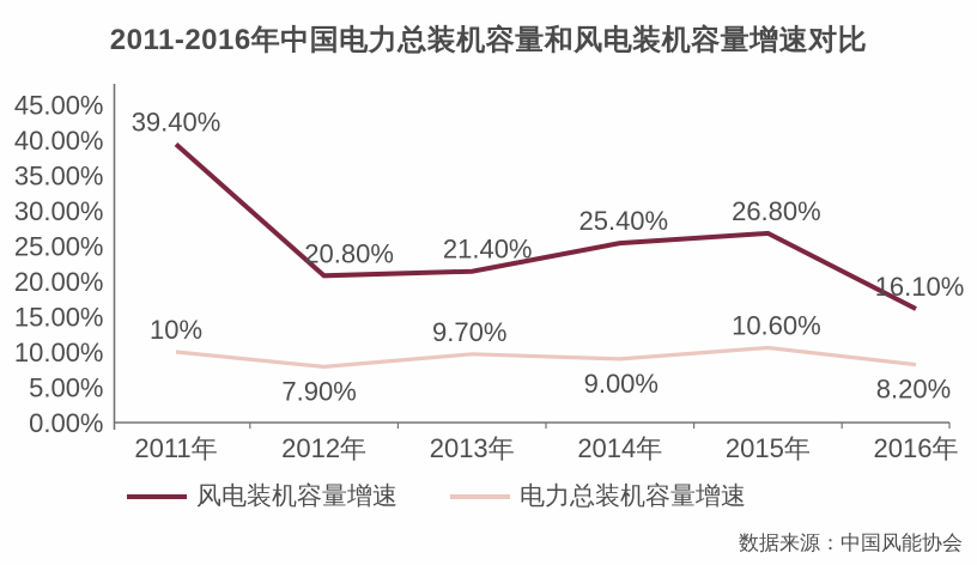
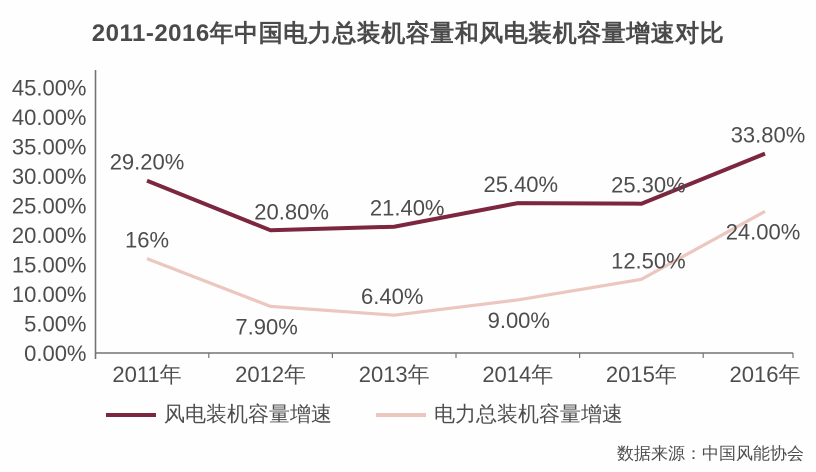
风电装机容量增速/2011年: 39.40% -> 29.20%
电力总装机容量增速/2011年: 10% -> 16%
电力总装机容量增速/2013年: 9.70% -> 6.40%
风电装机容量增速/2015年: 26.80% -> 25.30%
电力总装机容量增速/2015年: 10.60% -> 12.50%
风电装机容量增速/2016年: 16.10% -> 33.80%
电力总装机容量增速/2016年: 8.20% -> 24.00%
